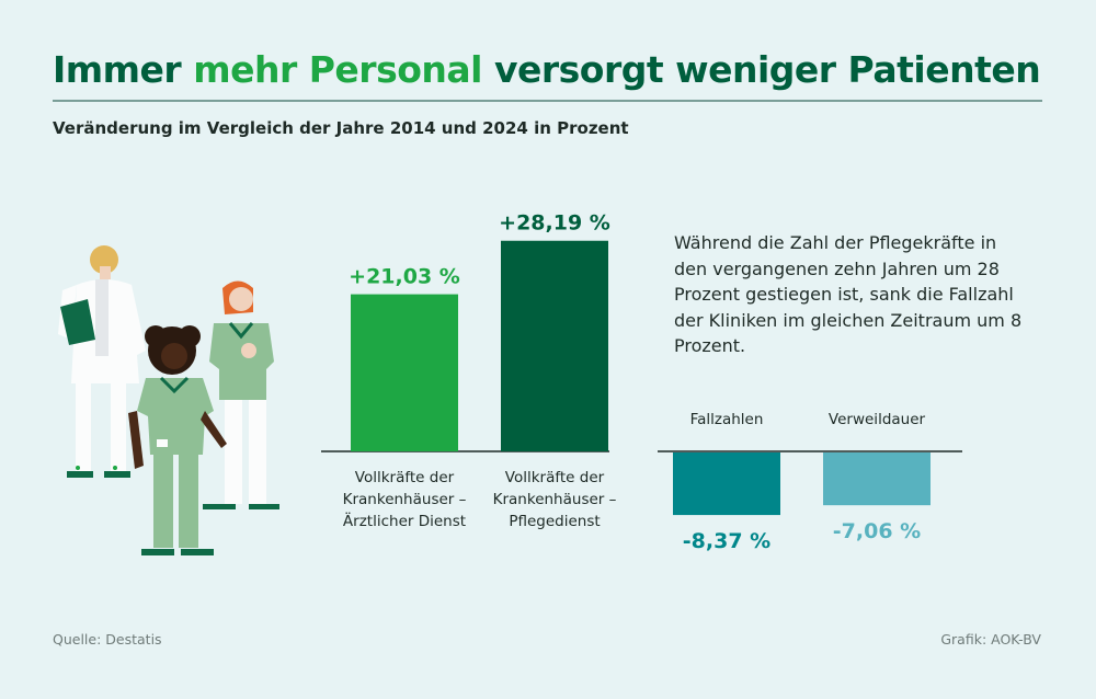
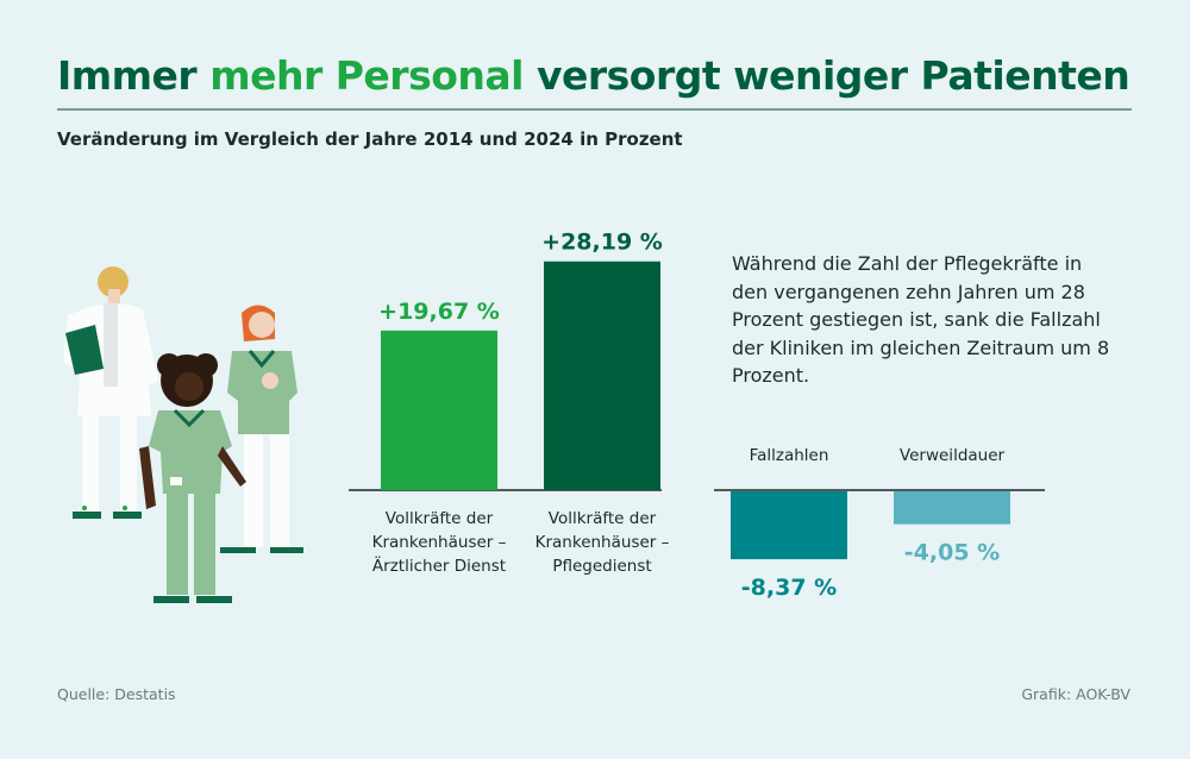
Vollkräfte der Krankenhäuser – Ärztlicher Dienst: +21,03 -> +19,67
Verweildauer: -7,06 -> -4,05
